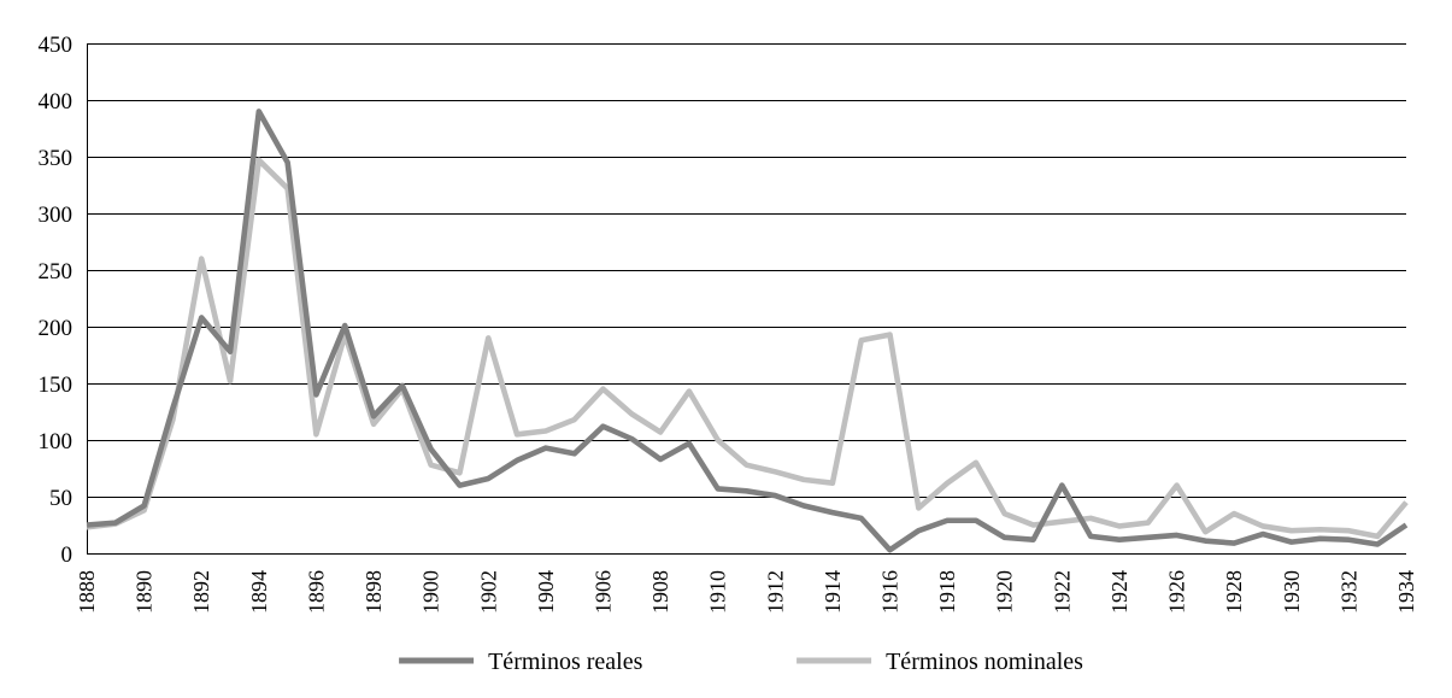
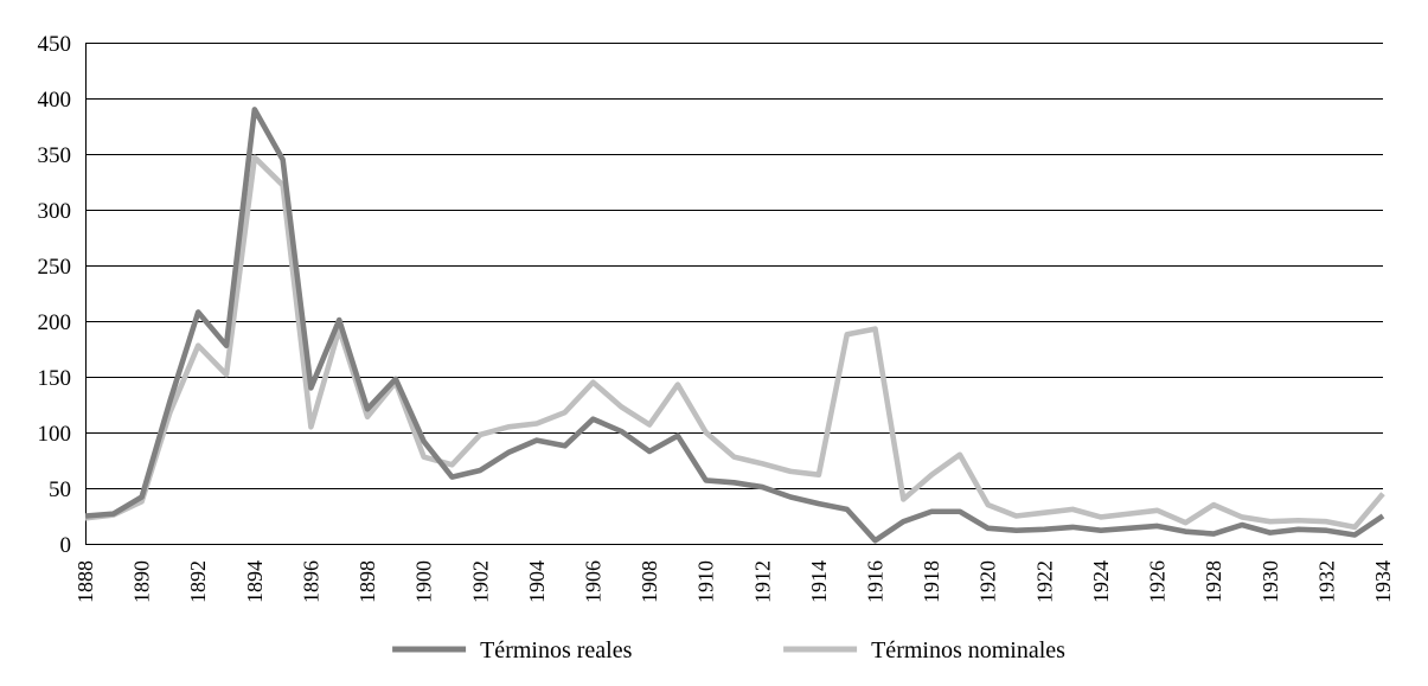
Términos nominales/1892: 260 -> 180
Términos nominales/1902: 190 -> 100
Términos reales/1922: 60 -> 10
Términos nominales/1926: 60 -> 30
